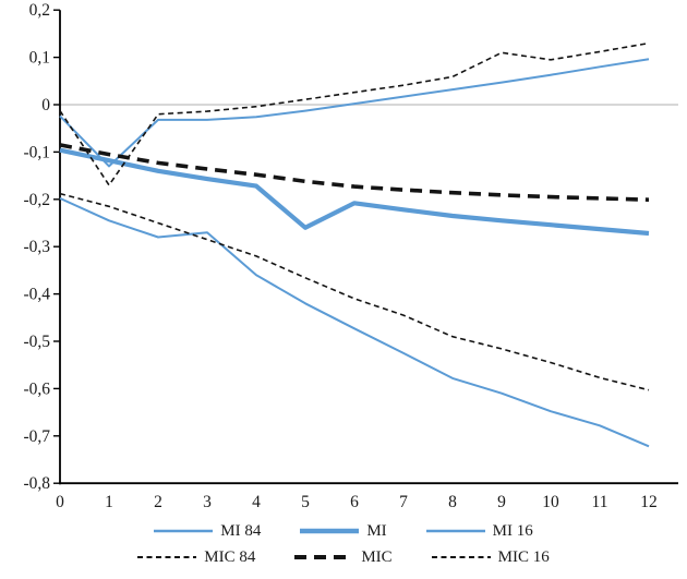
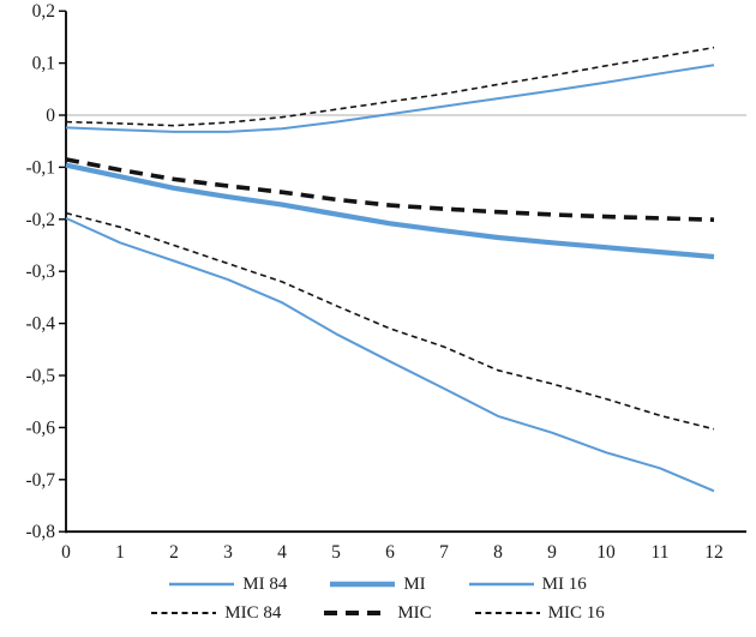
MI 84/1: -0,13 -> -0,03
MIC 84/1: -0,17 -> -0,02
MI 16/3: -0,27 -> -0,32
MI/5: -0,26 -> -0,19
MIC 84/9: 0,11 -> 0,08
